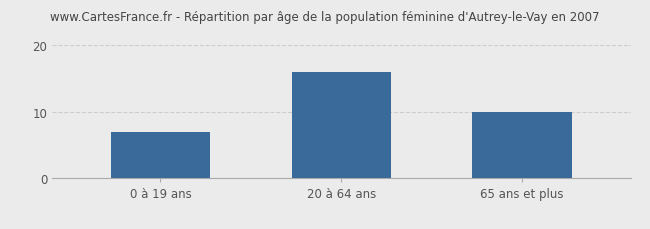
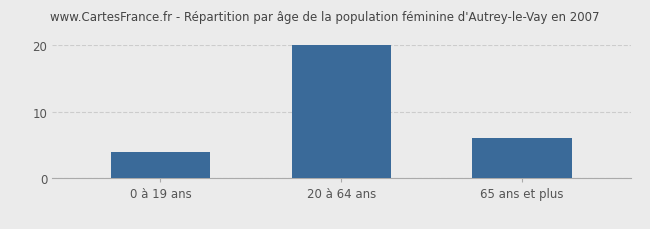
0 à 19 ans: 7 -> 4
20 à 64 ans: 16 -> 20
65 ans et plus: 10 -> 6
